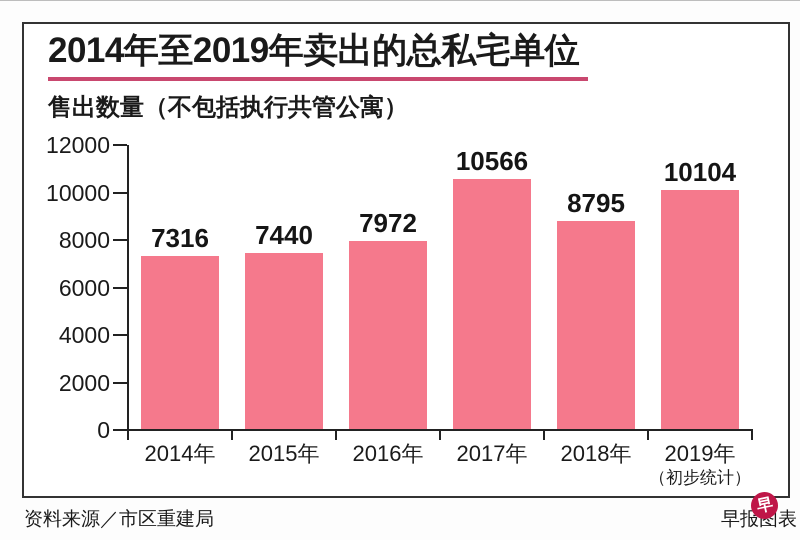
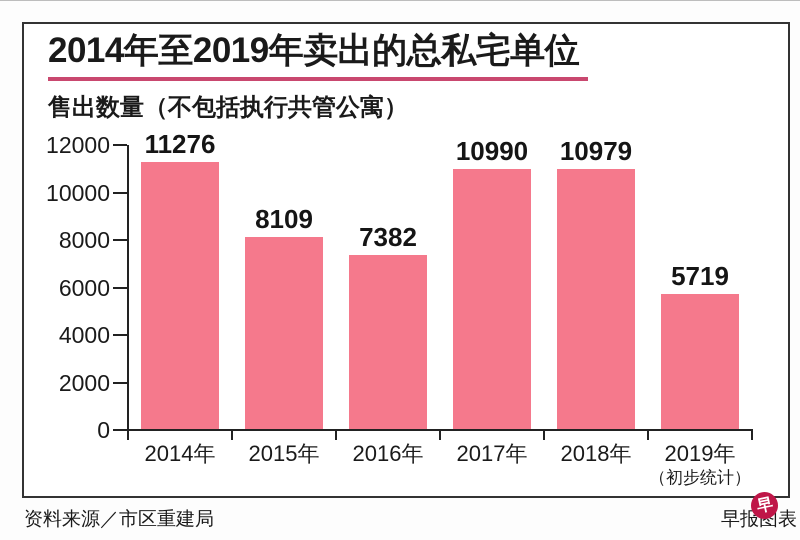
2014年: 7316 -> 11276
2015年: 7440 -> 8109
2016年: 7972 -> 7382
2017年: 10566 -> 10990
2018年: 8795 -> 10979
2019年: 10104 -> 5719
